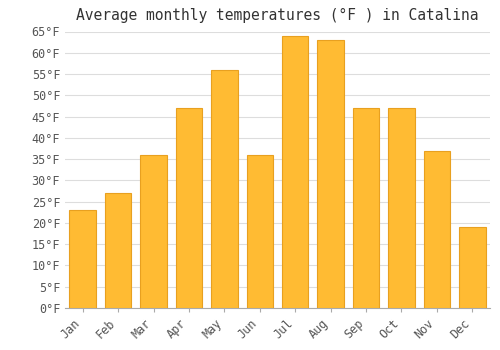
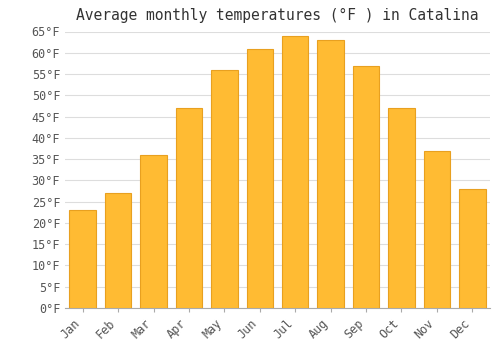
Jun: 36°F -> 61°F
Sep: 47°F -> 57°F
Dec: 19°F -> 28°F
